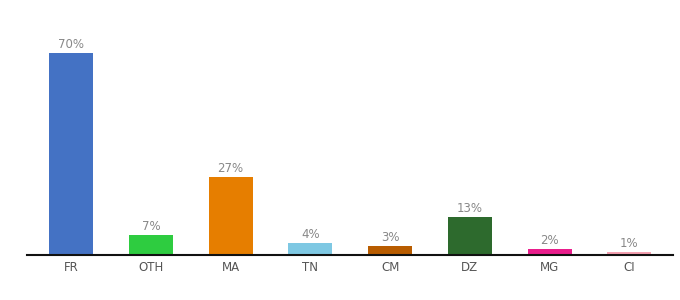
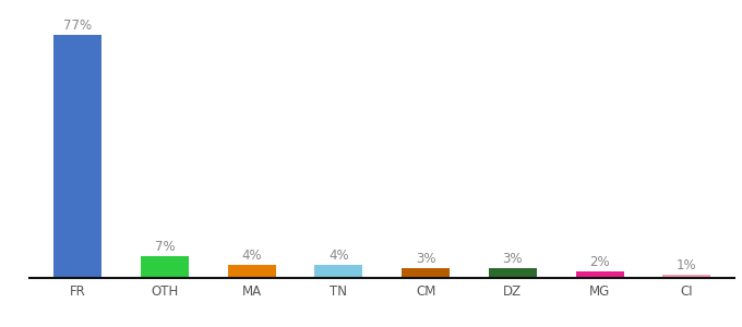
FR: 70% -> 77%
MA: 27% -> 4%
DZ: 13% -> 3%
